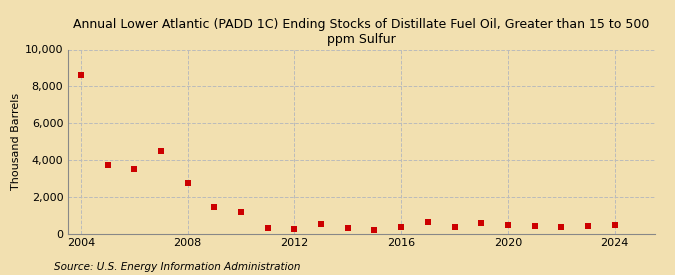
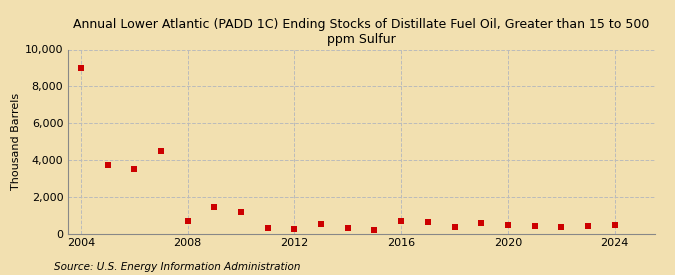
2004: 8,600 -> 9,000
2008: 2,800 -> 700
2016: 400 -> 700
